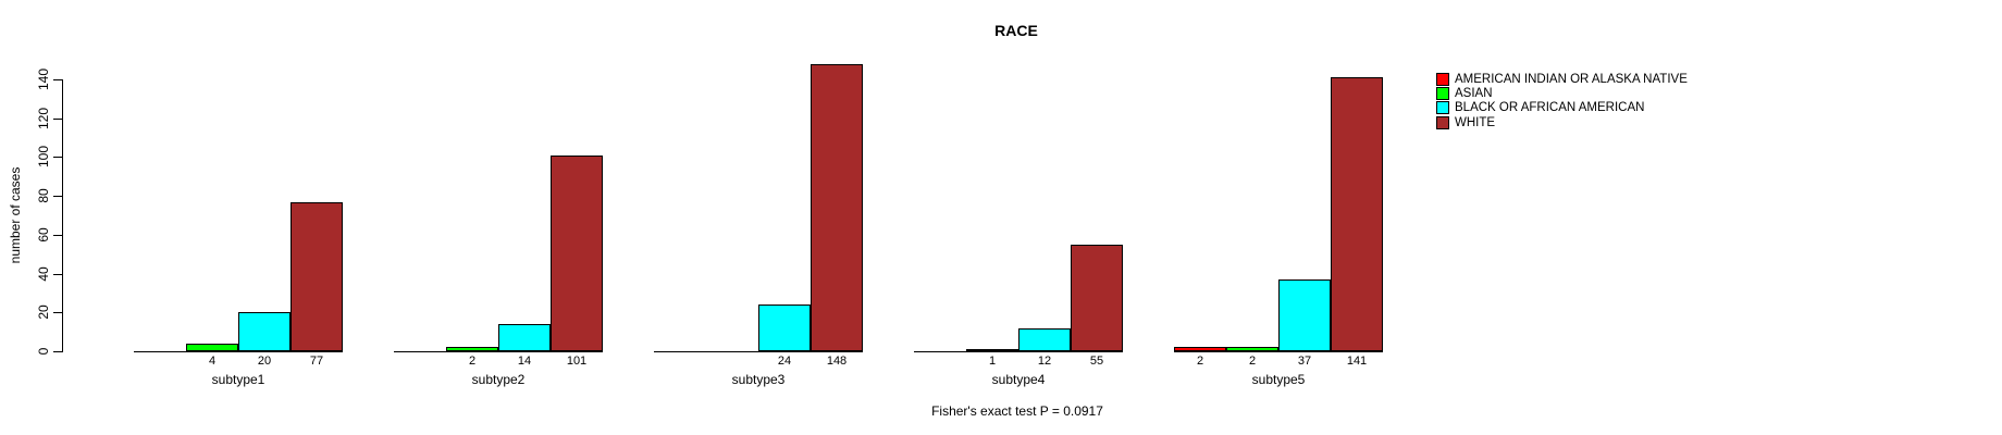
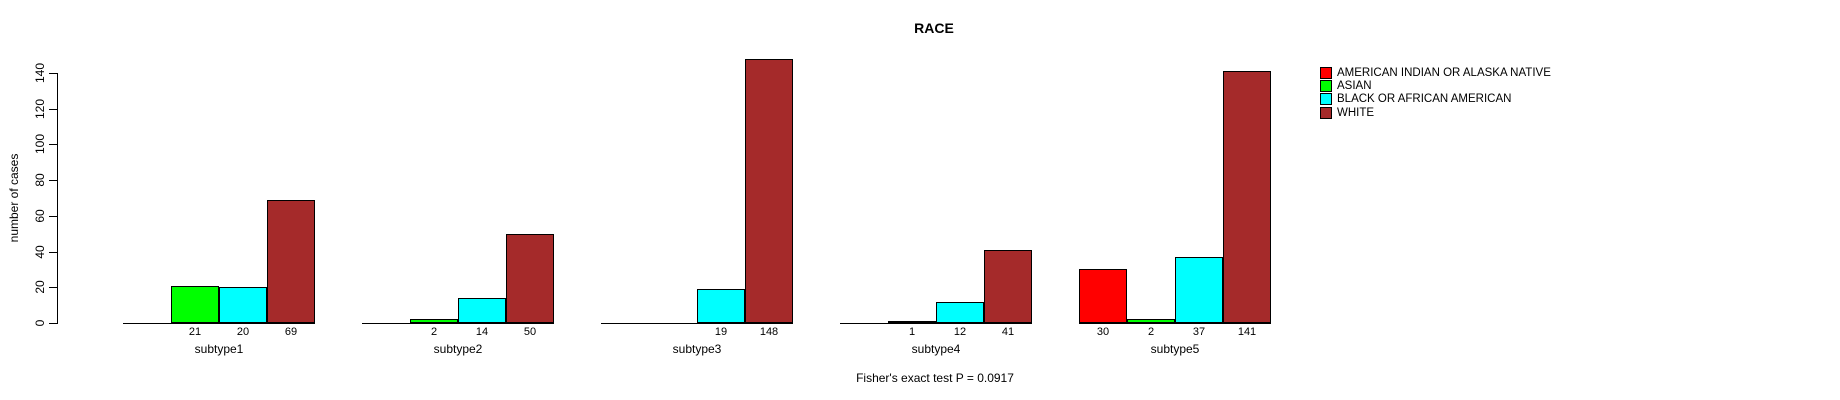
ASIAN/subtype1: 4 -> 21
WHITE/subtype1: 77 -> 69
WHITE/subtype2: 101 -> 50
BLACK OR AFRICAN AMERICAN/subtype3: 24 -> 19
WHITE/subtype4: 55 -> 41
AMERICAN INDIAN OR ALASKA NATIVE/subtype5: 2 -> 30
